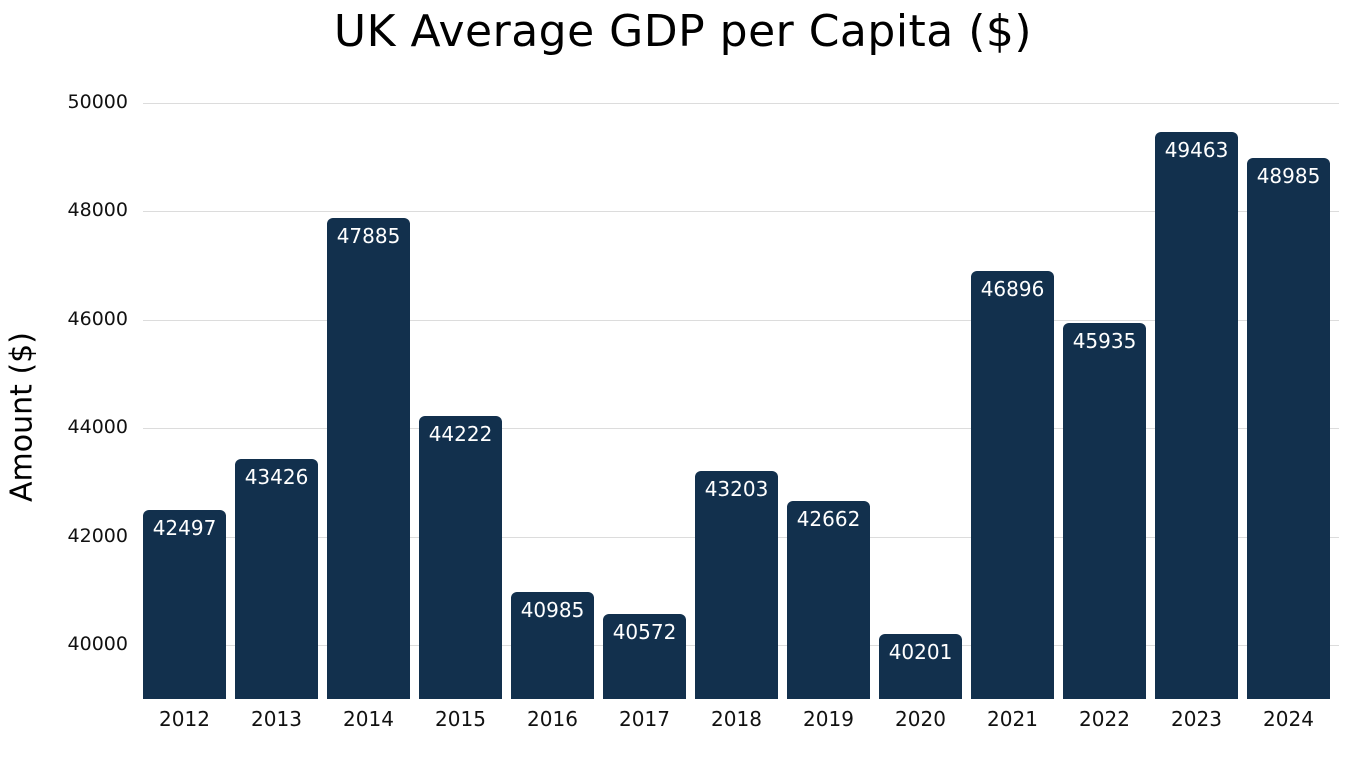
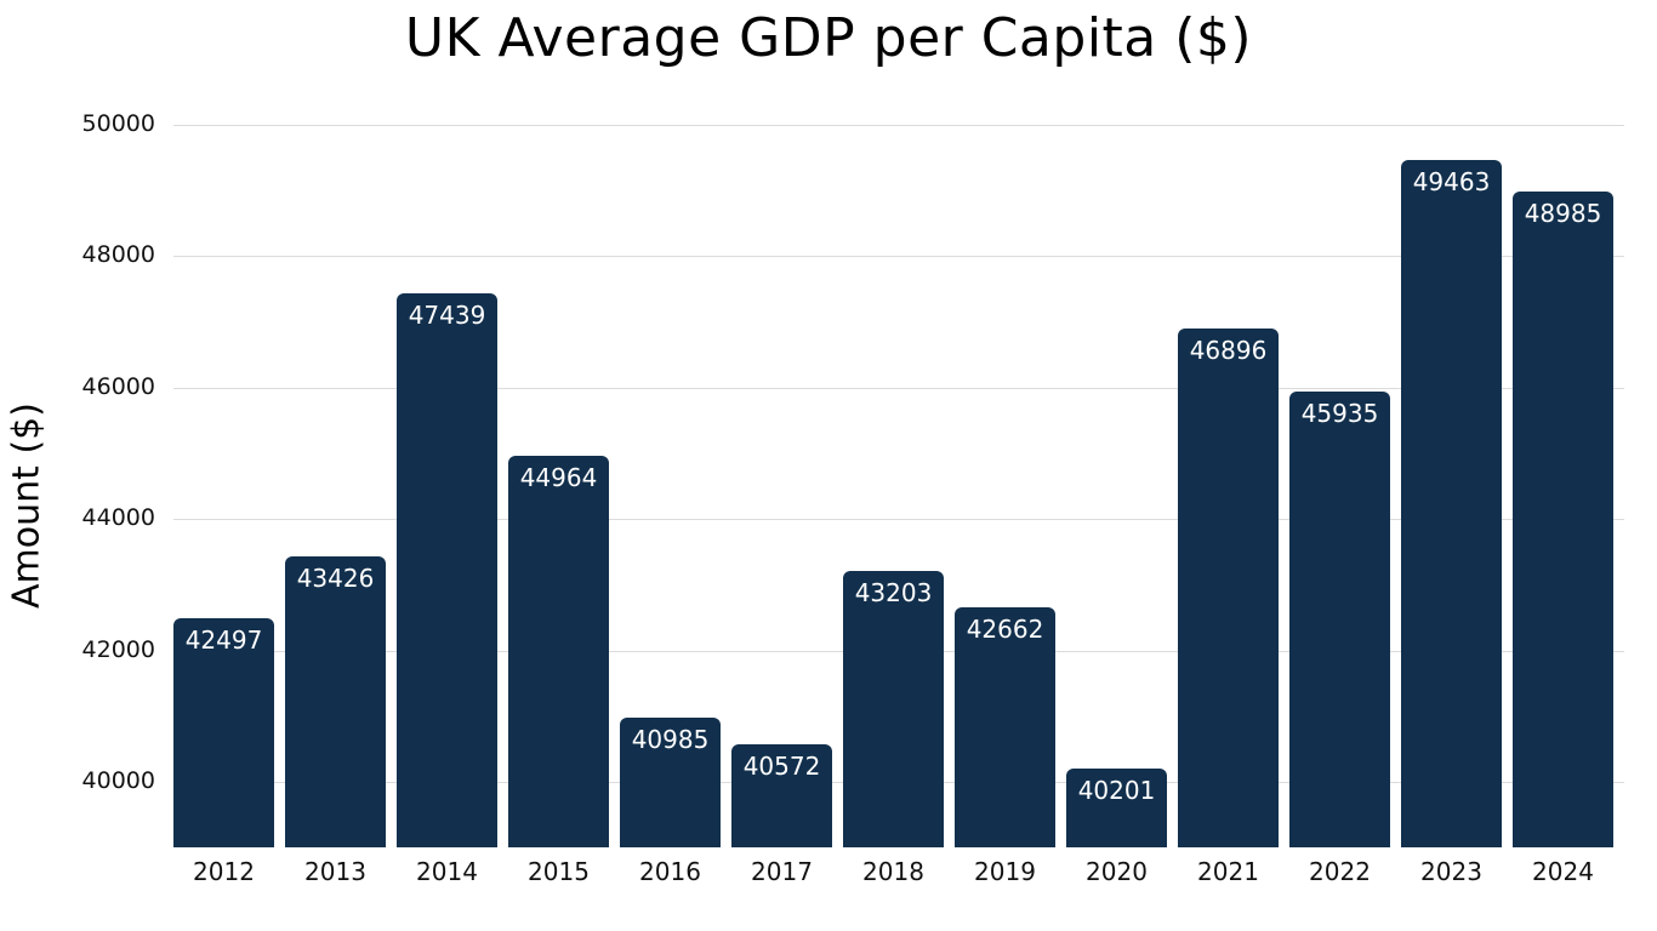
2014: 47885 -> 47439
2015: 44222 -> 44964
